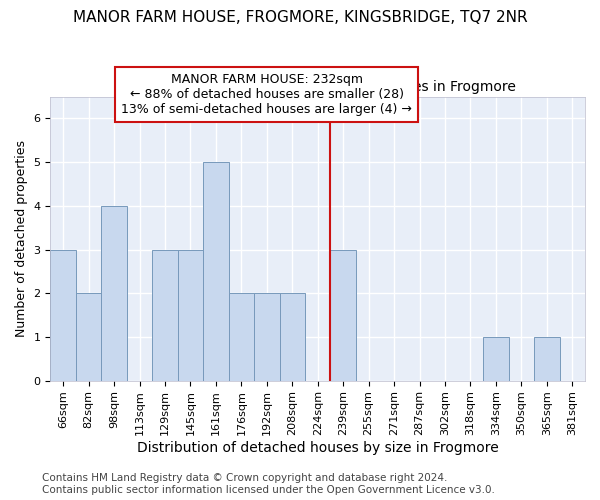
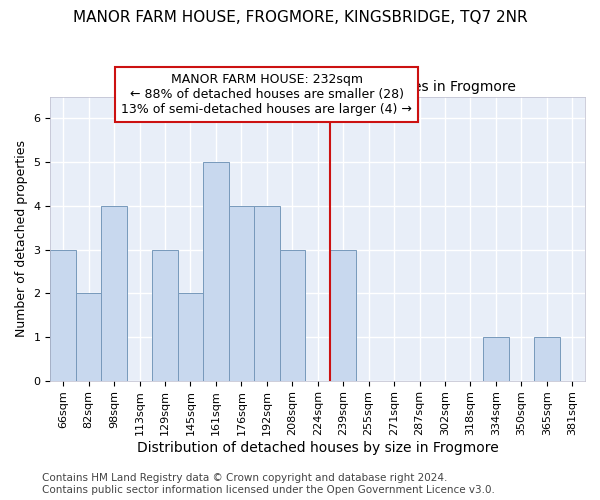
145sqm: 3 -> 2
176sqm: 2 -> 4
192sqm: 2 -> 4
208sqm: 2 -> 3
